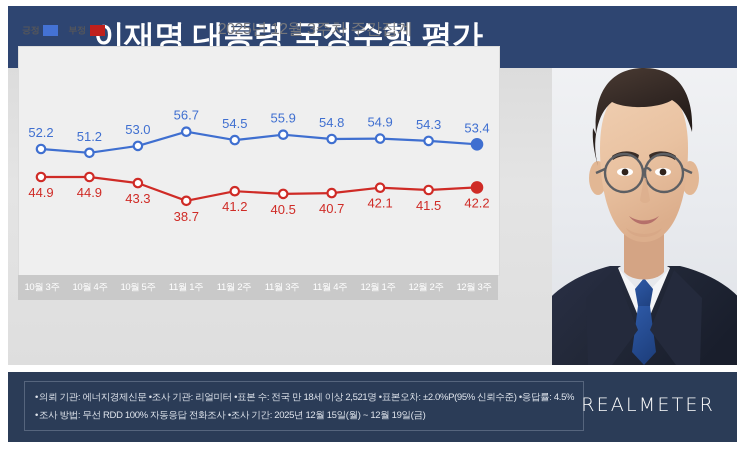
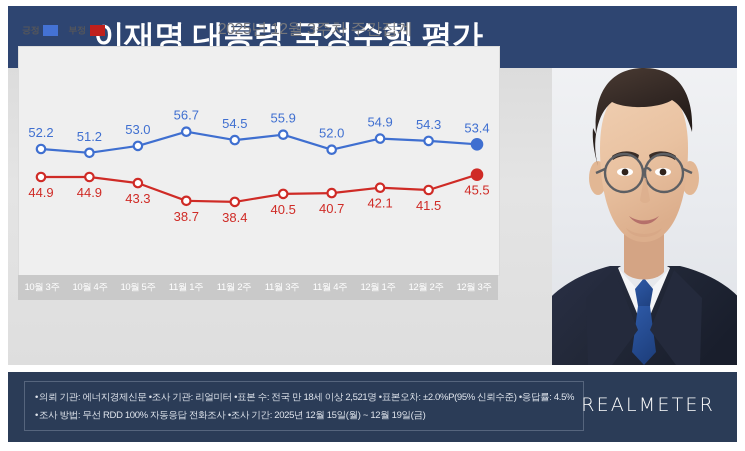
부정/11월 2주: 41.2 -> 38.4
긍정/11월 4주: 54.8 -> 52.0
부정/12월 3주: 42.2 -> 45.5
